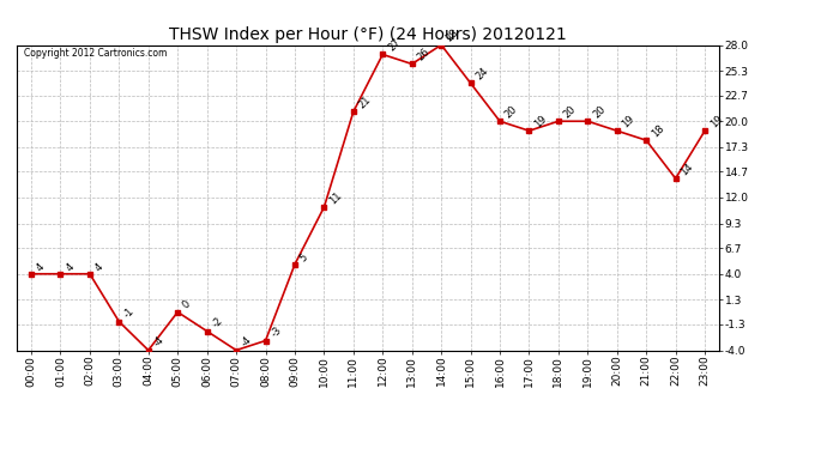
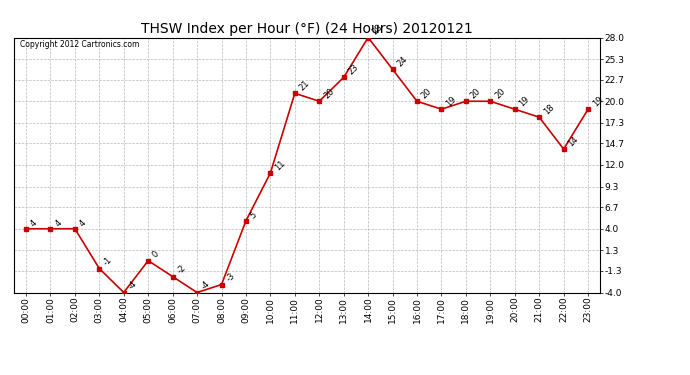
12:00: 27 -> 20
13:00: 26 -> 23
